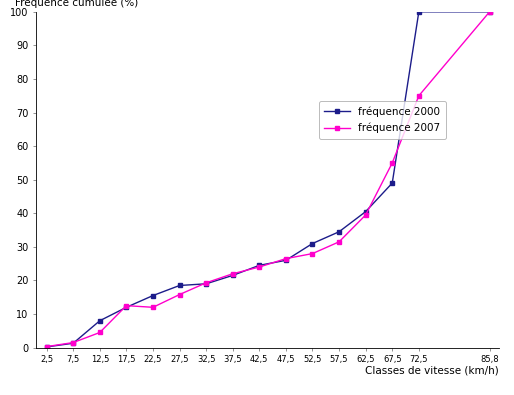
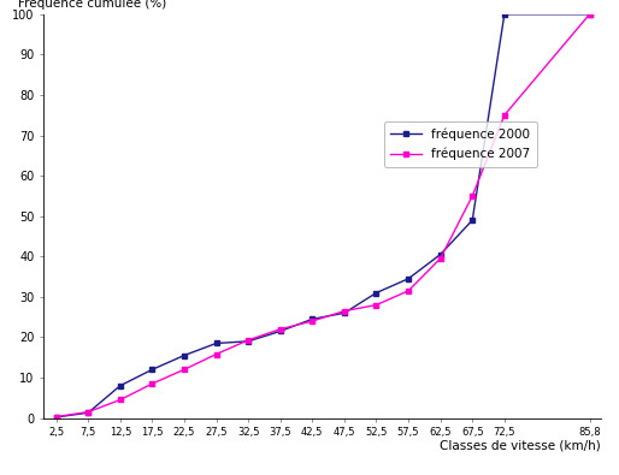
fréquence 2007/17,5: 12.5 -> 8.5
